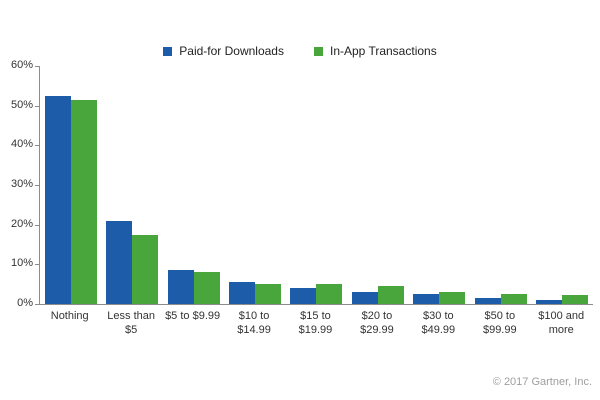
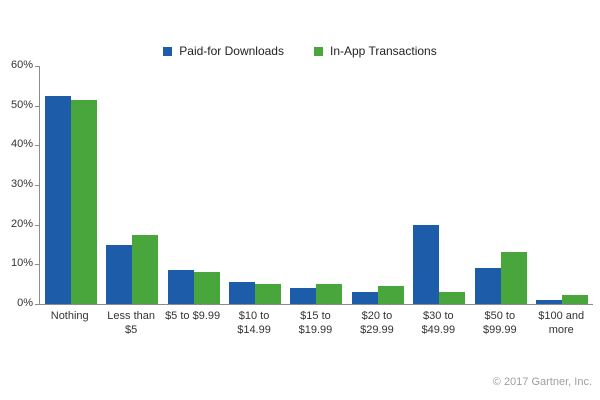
Paid-for Downloads/Less than $5: 21% -> 15%
Paid-for Downloads/$30 to $49.99: 2% -> 20%
Paid-for Downloads/$50 to $99.99: 2% -> 9%
In-App Transactions/$50 to $99.99: 2% -> 13%
